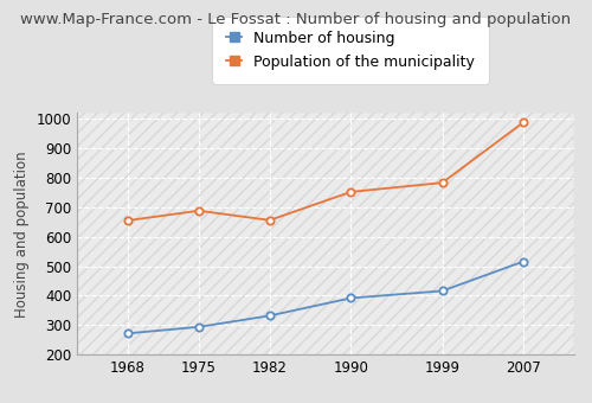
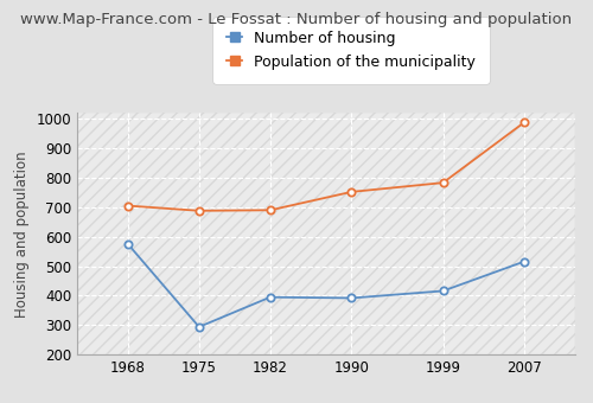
Number of housing/1968: 272 -> 575
Population of the municipality/1968: 655 -> 705
Number of housing/1982: 332 -> 395
Population of the municipality/1982: 656 -> 690
